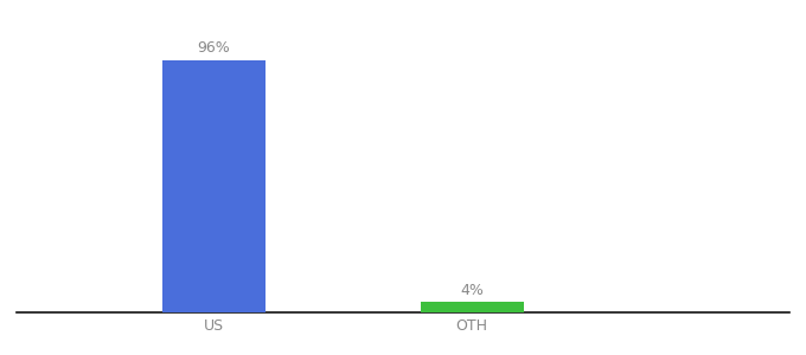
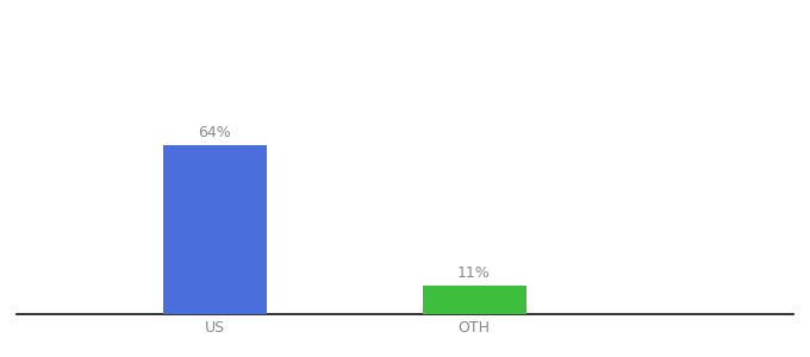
US: 96% -> 64%
OTH: 4% -> 11%
